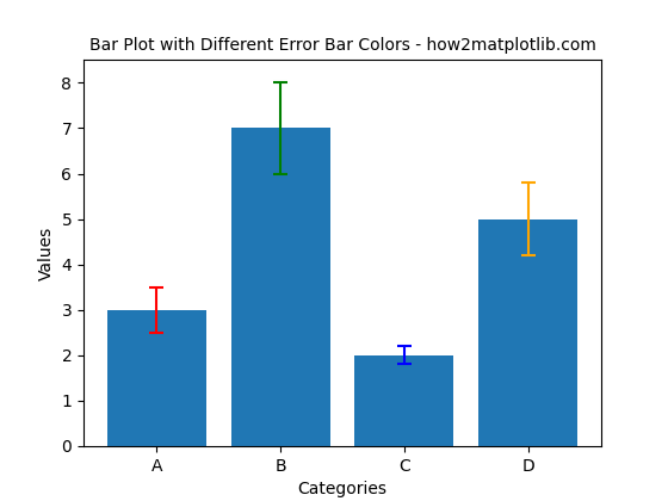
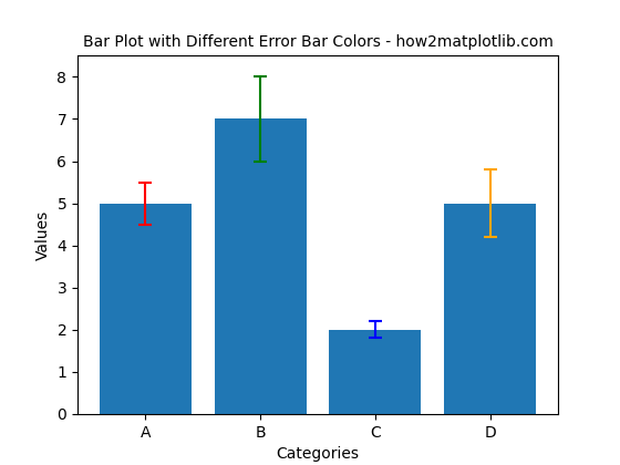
A: 3 -> 5
